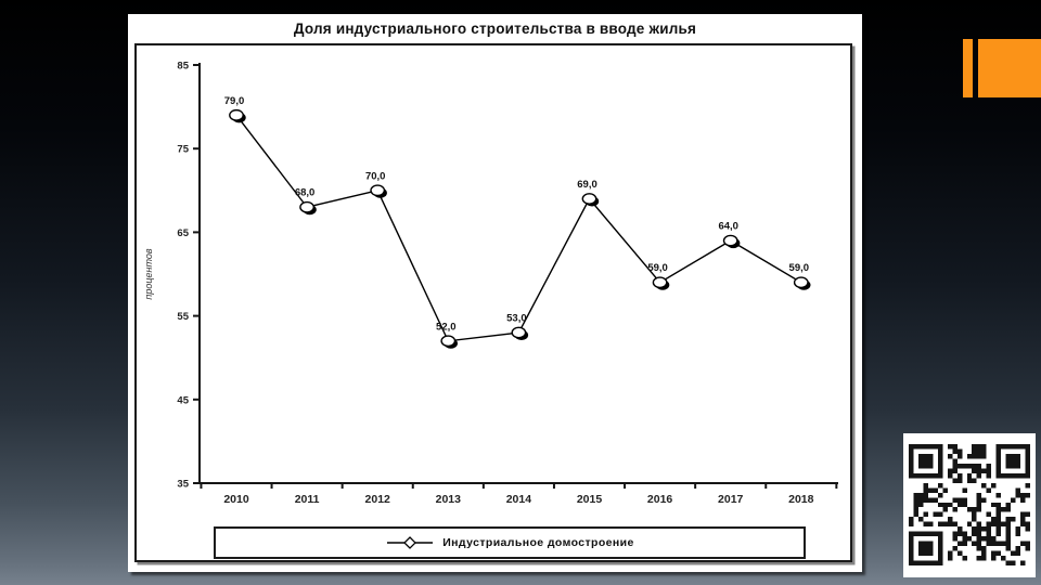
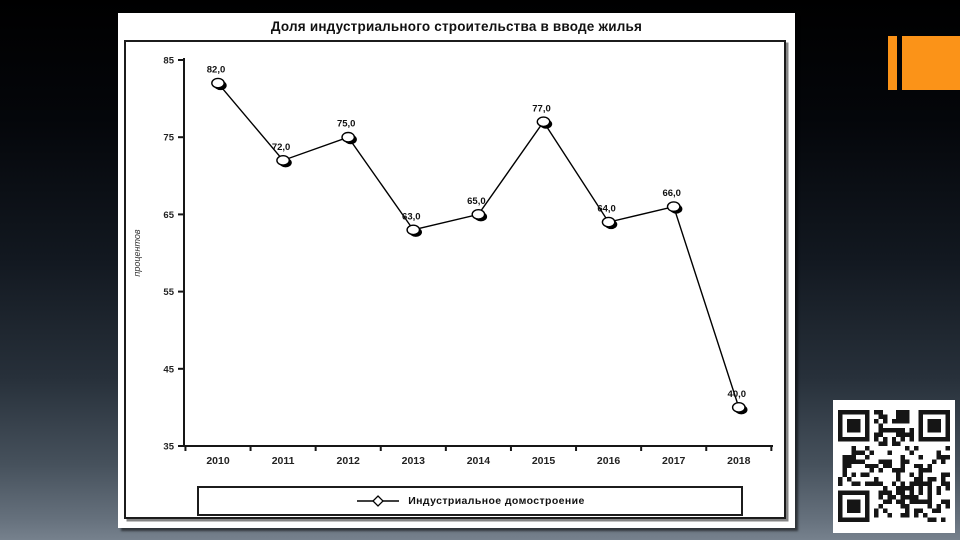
2010: 79,0 -> 82,0
2011: 68,0 -> 72,0
2012: 70,0 -> 75,0
2013: 52,0 -> 63,0
2014: 53,0 -> 65,0
2015: 69,0 -> 77,0
2016: 59,0 -> 64,0
2017: 64,0 -> 66,0
2018: 59,0 -> 40,0
